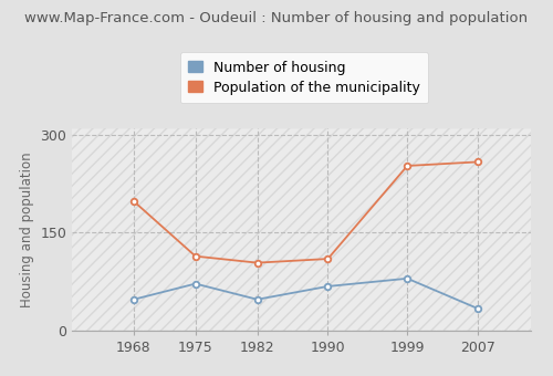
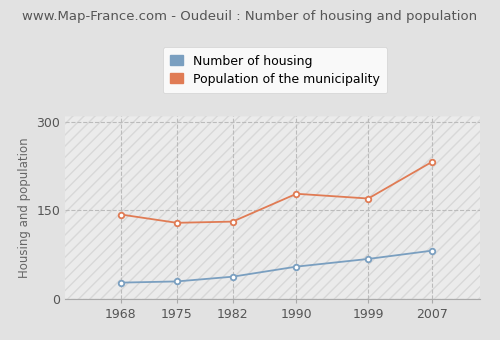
Number of housing/1968: 48 -> 28
Population of the municipality/1968: 198 -> 143
Number of housing/1975: 72 -> 30
Population of the municipality/1975: 114 -> 129
Number of housing/1982: 48 -> 38
Population of the municipality/1982: 104 -> 131
Number of housing/1990: 68 -> 55
Population of the municipality/1990: 110 -> 178
Number of housing/1999: 80 -> 68
Population of the municipality/1999: 252 -> 170
Number of housing/2007: 34 -> 82
Population of the municipality/2007: 258 -> 232
